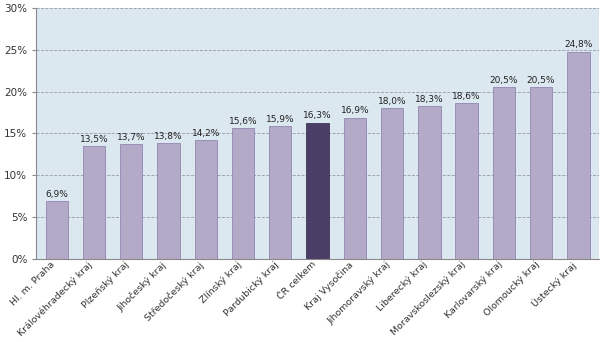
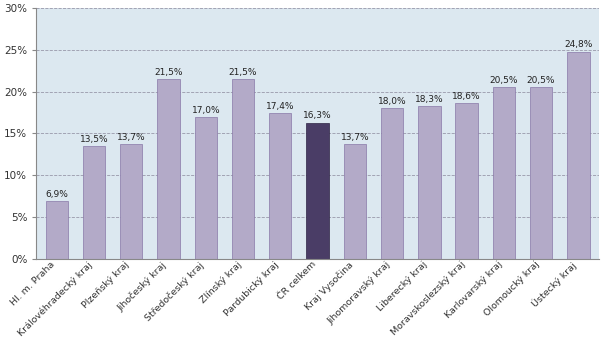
Jihočeský kraj: 13,8% -> 21,5%
Středočeský kraj: 14,2% -> 17,0%
Zlínský kraj: 15,6% -> 21,5%
Pardubický kraj: 15,9% -> 17,4%
Kraj Vysočina: 16,9% -> 13,7%
